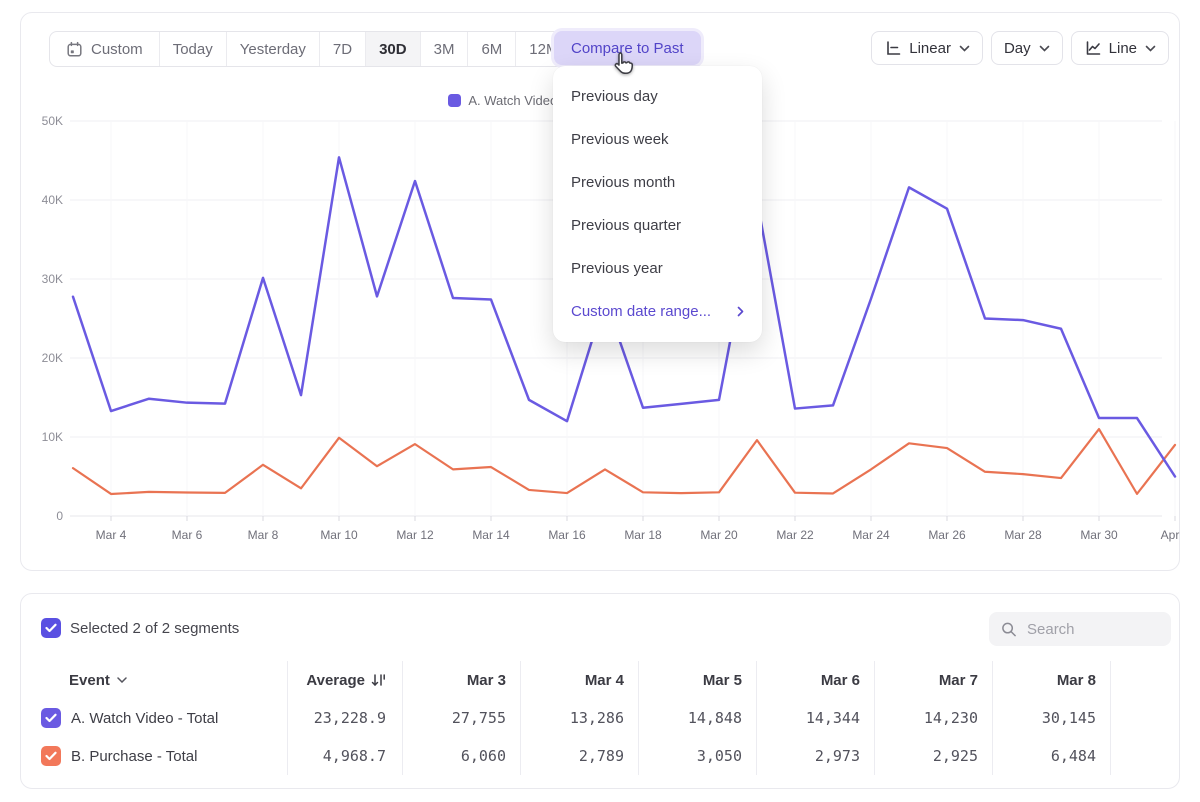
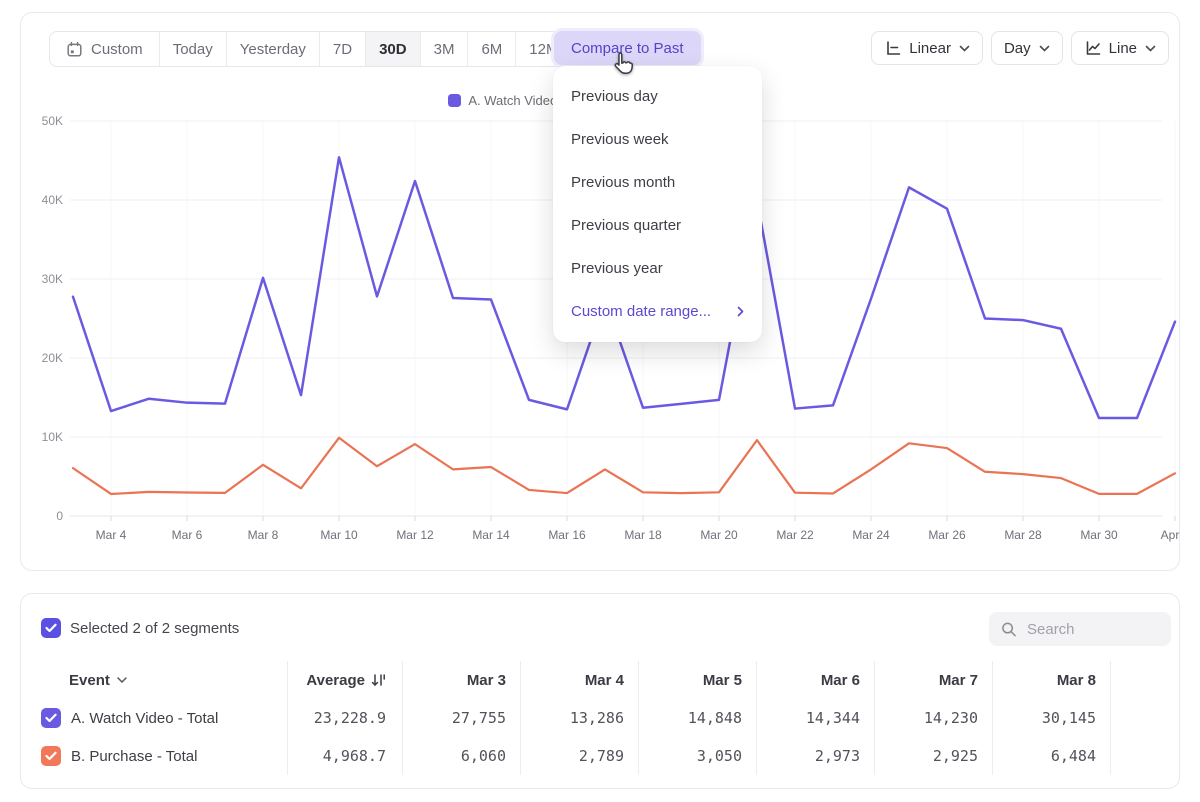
A. Watch Video - Total/Mar 16: 12K -> 14K
B. Purchase - Total/Mar 30: 11K -> 3K
A. Watch Video - Total/Apr 1: 5K -> 25K
B. Purchase - Total/Apr 1: 9K -> 5K
